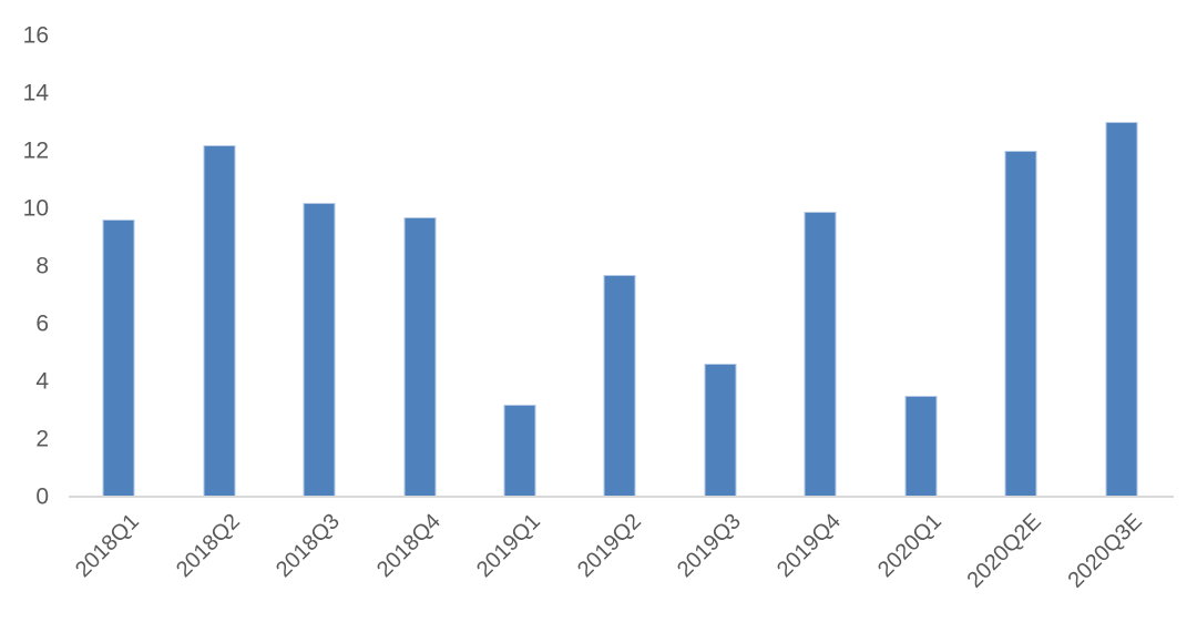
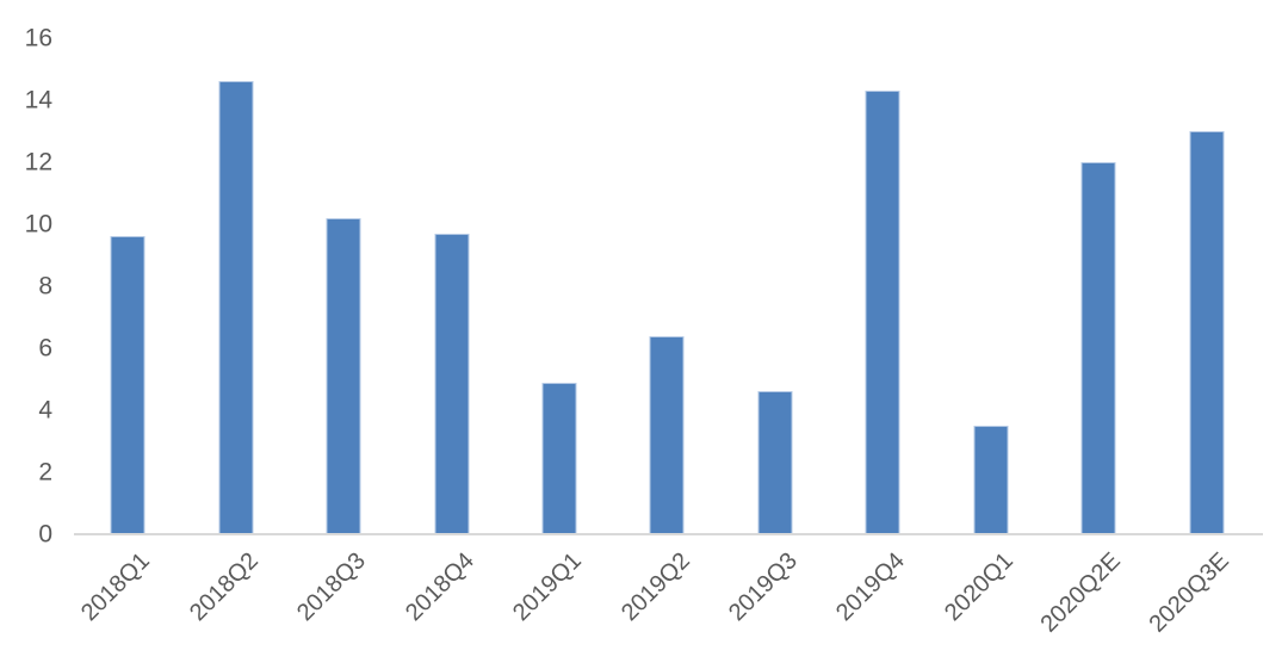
2018Q2: 12.2 -> 14.6
2019Q1: 3.2 -> 4.9
2019Q2: 7.7 -> 6.4
2019Q4: 9.9 -> 14.3
